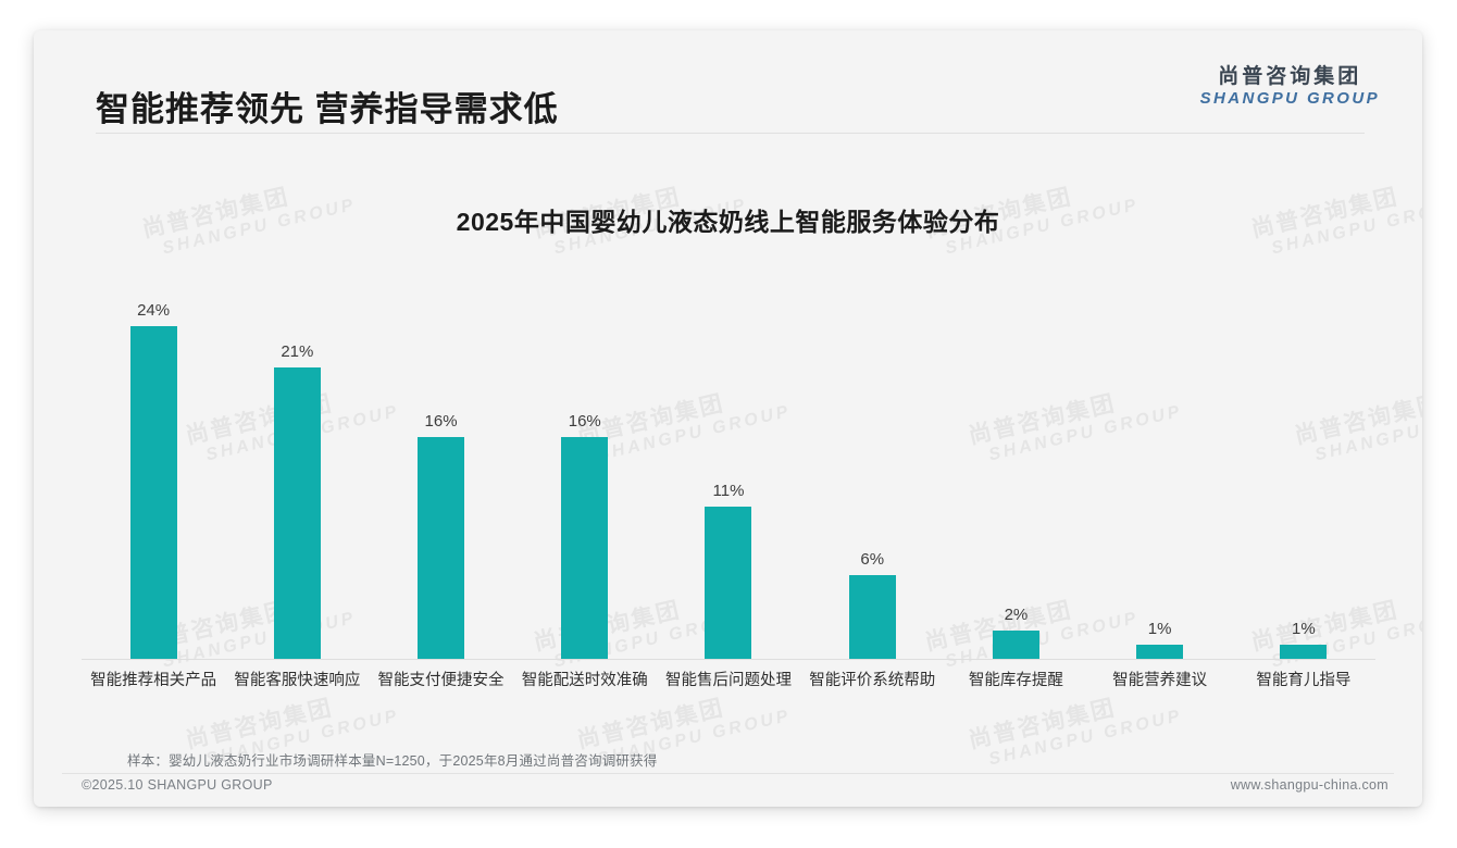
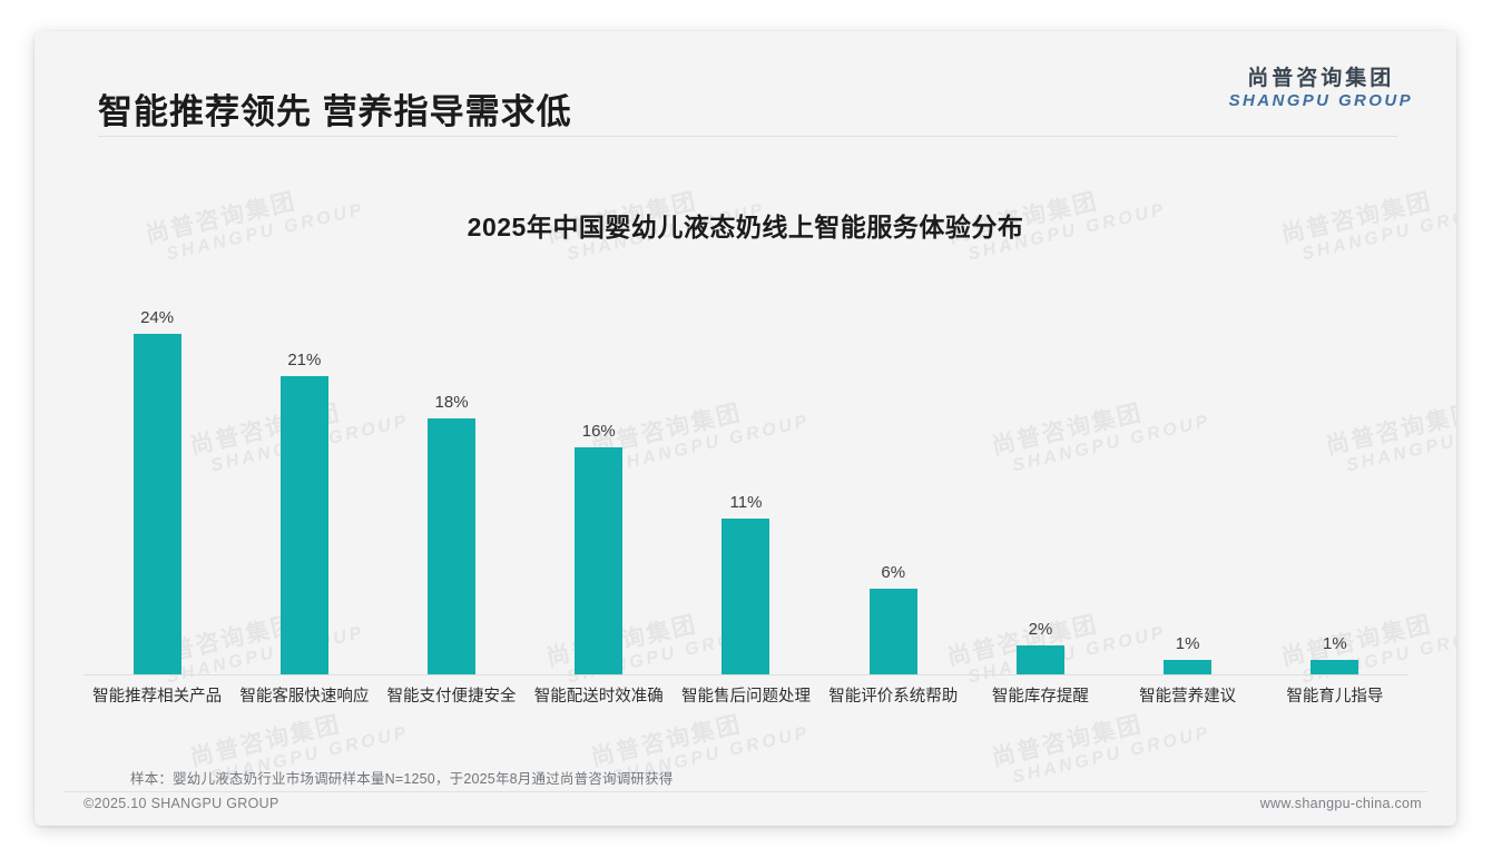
智能支付便捷安全: 16% -> 18%
